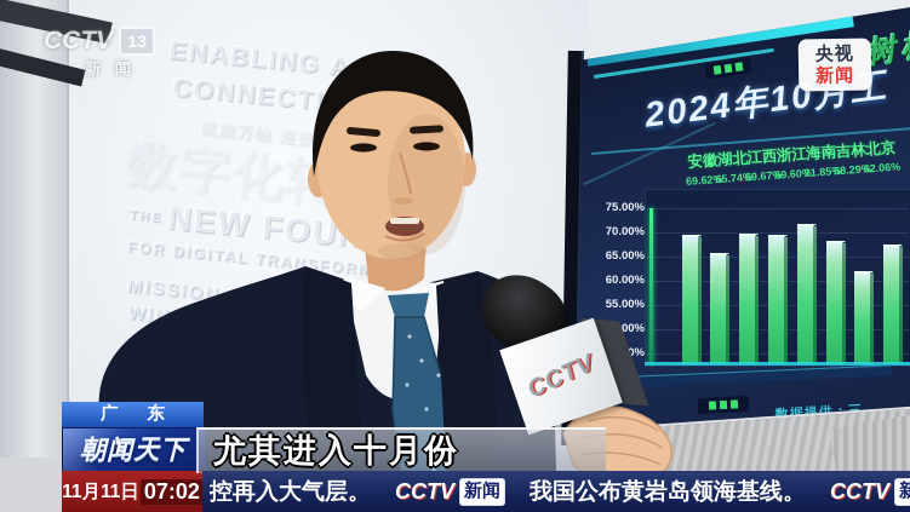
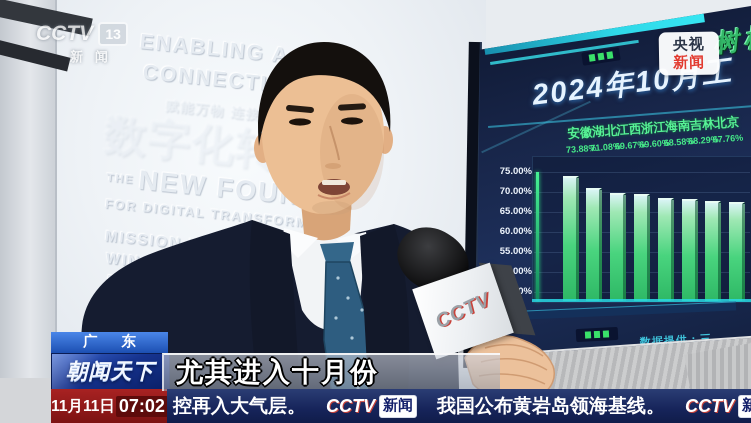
安徽: 69.62% -> 73.88%
湖北: 65.74% -> 71.08%
海南: 71.85% -> 68.58%
北京: 62.06% -> 67.76%
